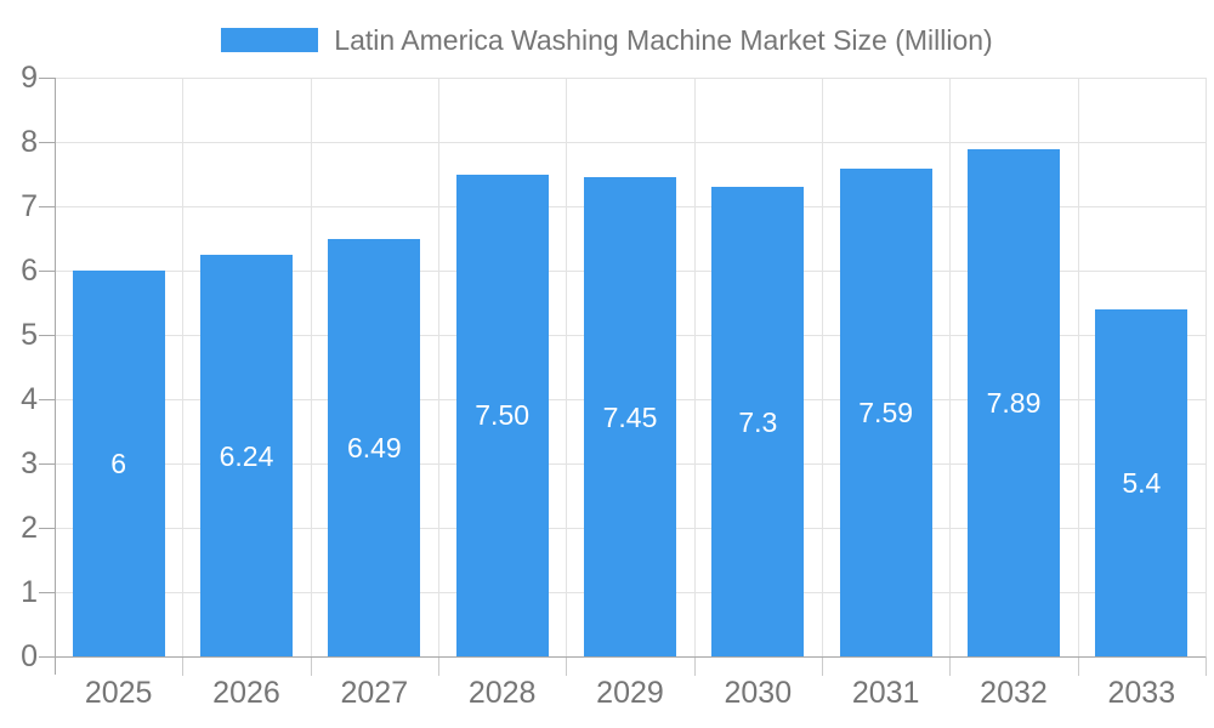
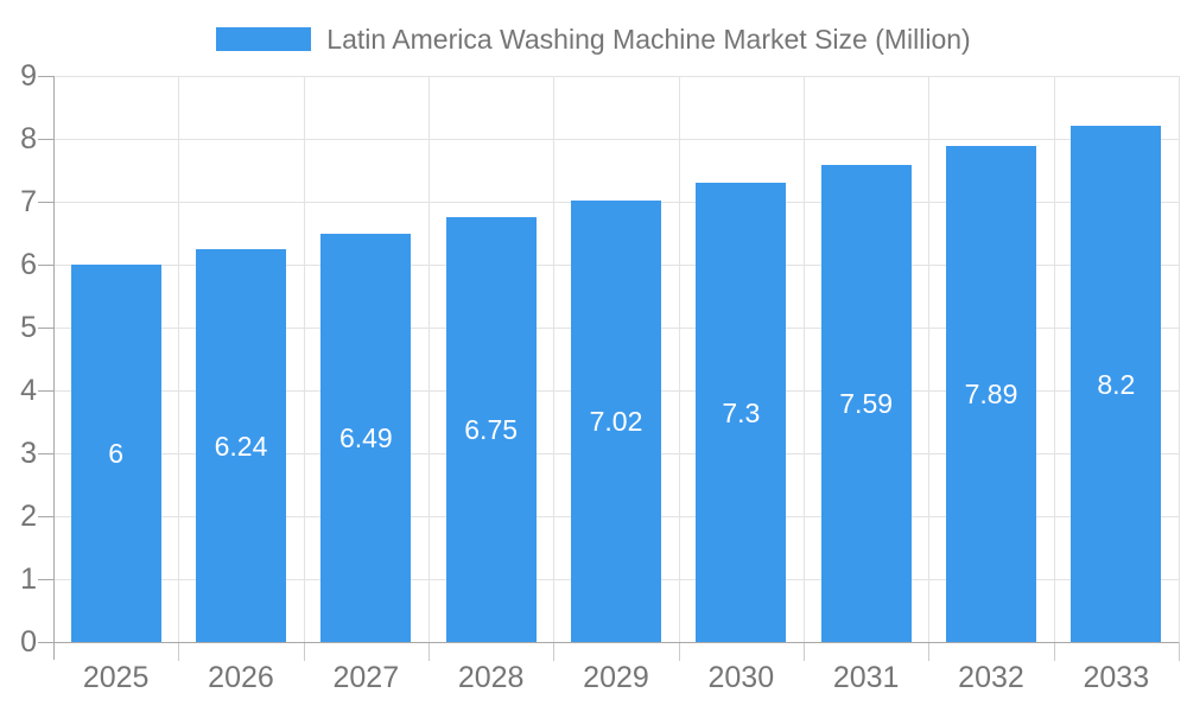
2028: 7.50 -> 6.75
2029: 7.45 -> 7.02
2033: 5.4 -> 8.2
